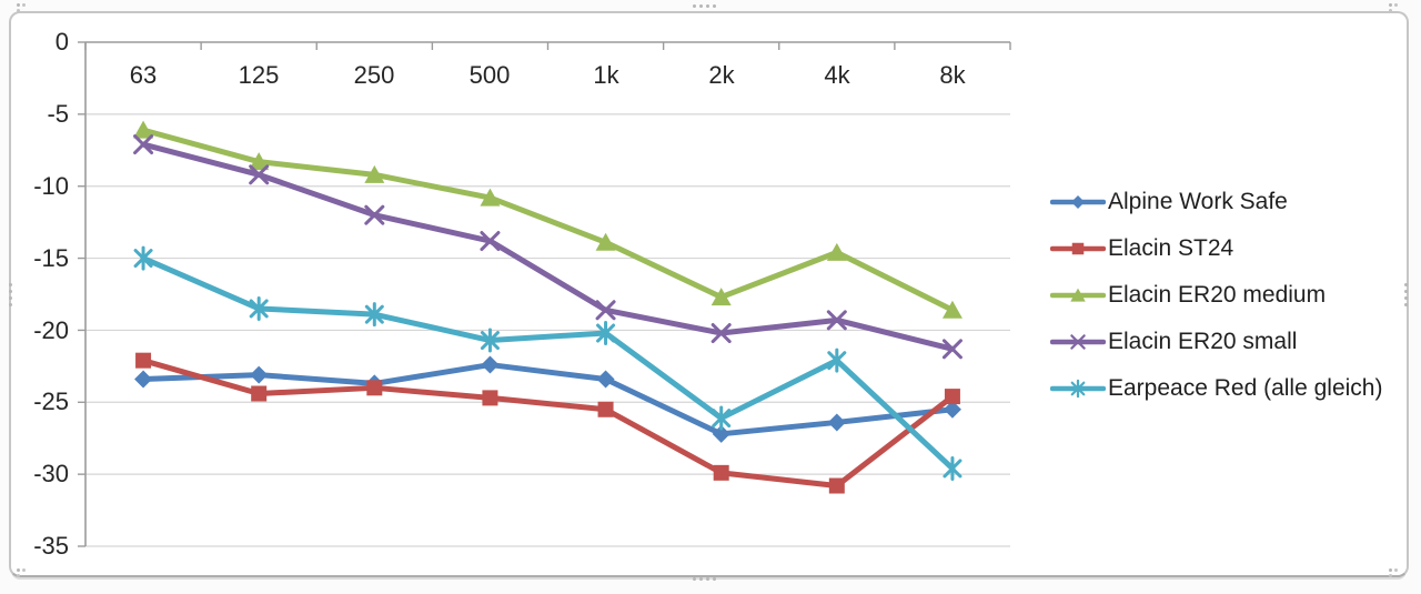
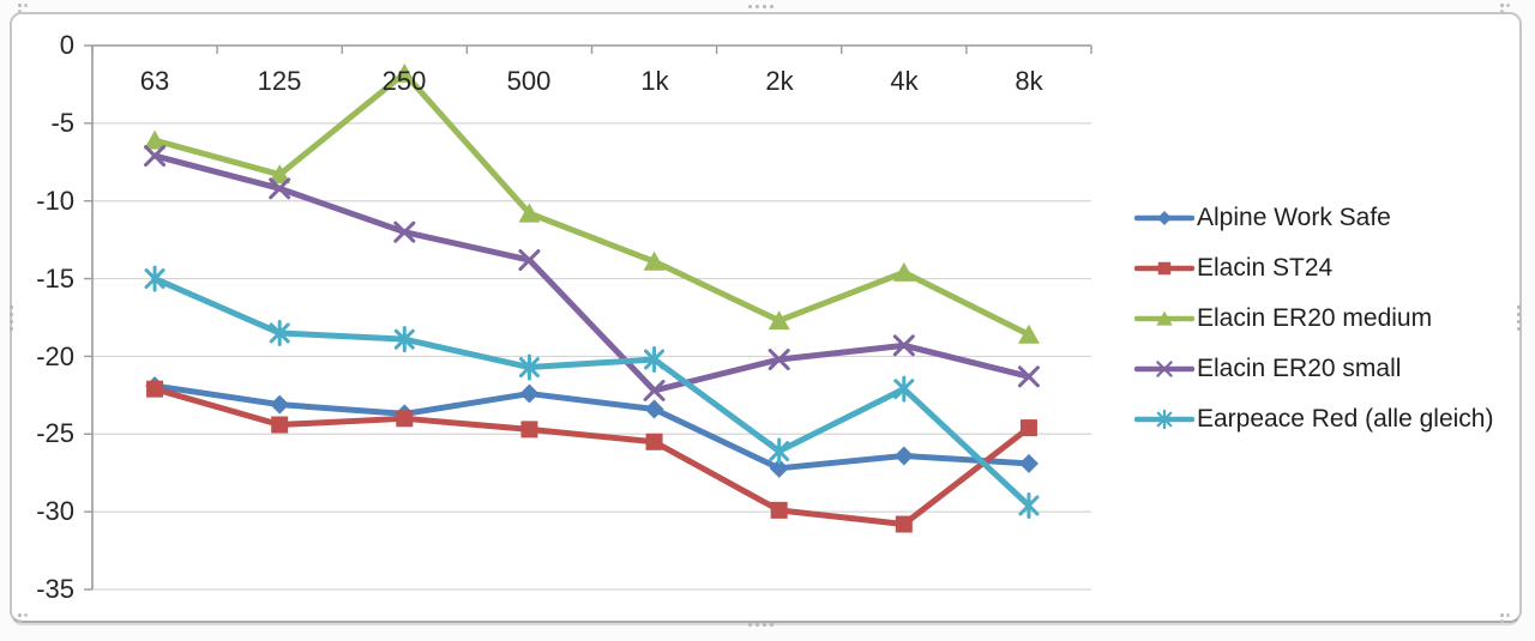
Alpine Work Safe/63: -23.4 -> -21.9
Elacin ER20 medium/250: -9.2 -> -1.8
Elacin ER20 small/1k: -18.6 -> -22.2
Alpine Work Safe/8k: -25.5 -> -26.9
